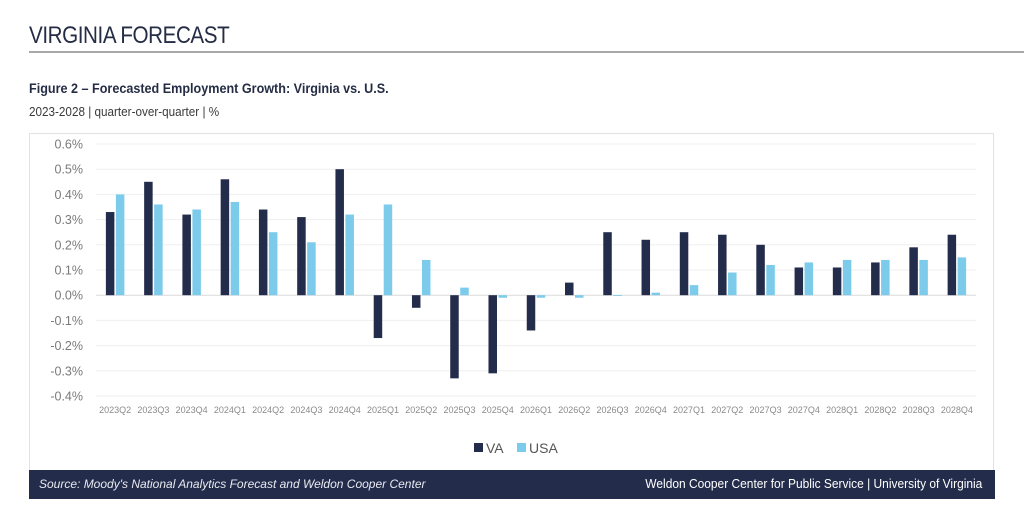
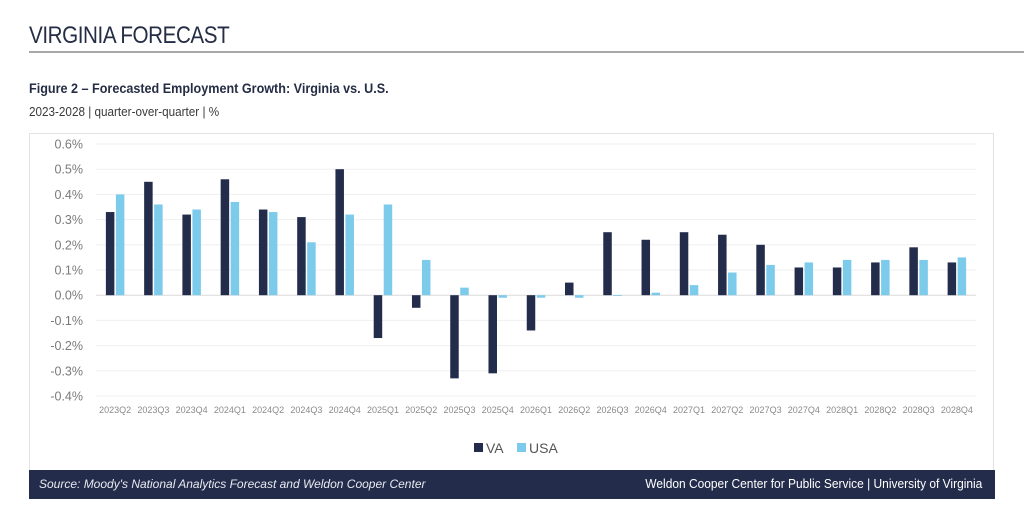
USA/2024Q2: 0.25% -> 0.33%
VA/2028Q4: 0.24% -> 0.13%
